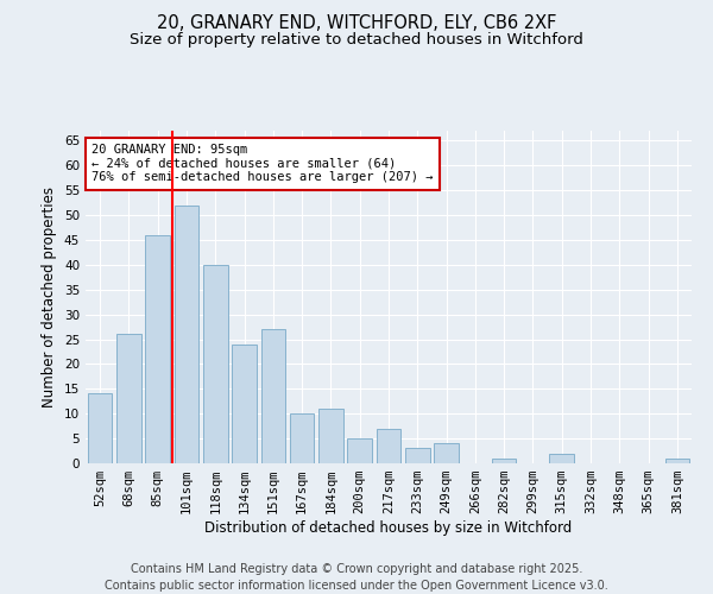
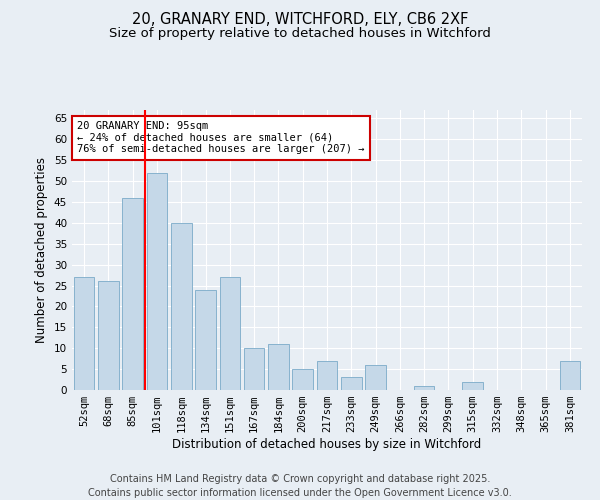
52sqm: 14 -> 27
249sqm: 4 -> 6
381sqm: 1 -> 7
